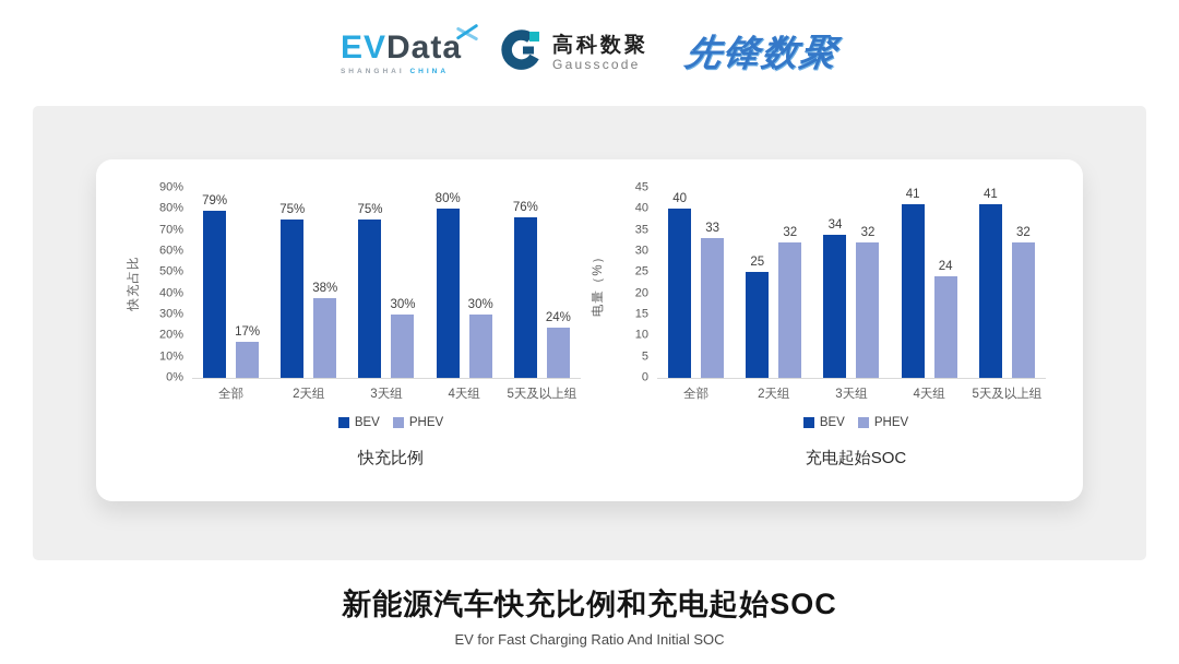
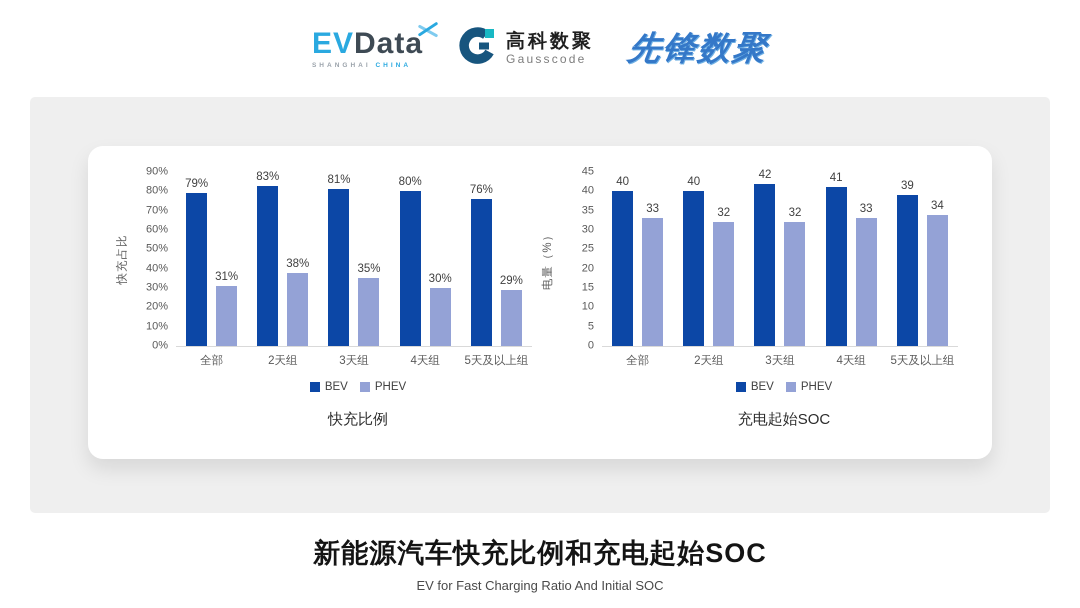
快充比例/PHEV/全部: 17% -> 31%
快充比例/BEV/2天组: 75% -> 83%
快充比例/BEV/3天组: 75% -> 81%
快充比例/PHEV/3天组: 30% -> 35%
快充比例/PHEV/5天及以上组: 24% -> 29%
充电起始SOC/BEV/2天组: 25 -> 40
充电起始SOC/BEV/3天组: 34 -> 42
充电起始SOC/PHEV/4天组: 24 -> 33
充电起始SOC/BEV/5天及以上组: 41 -> 39
充电起始SOC/PHEV/5天及以上组: 32 -> 34
